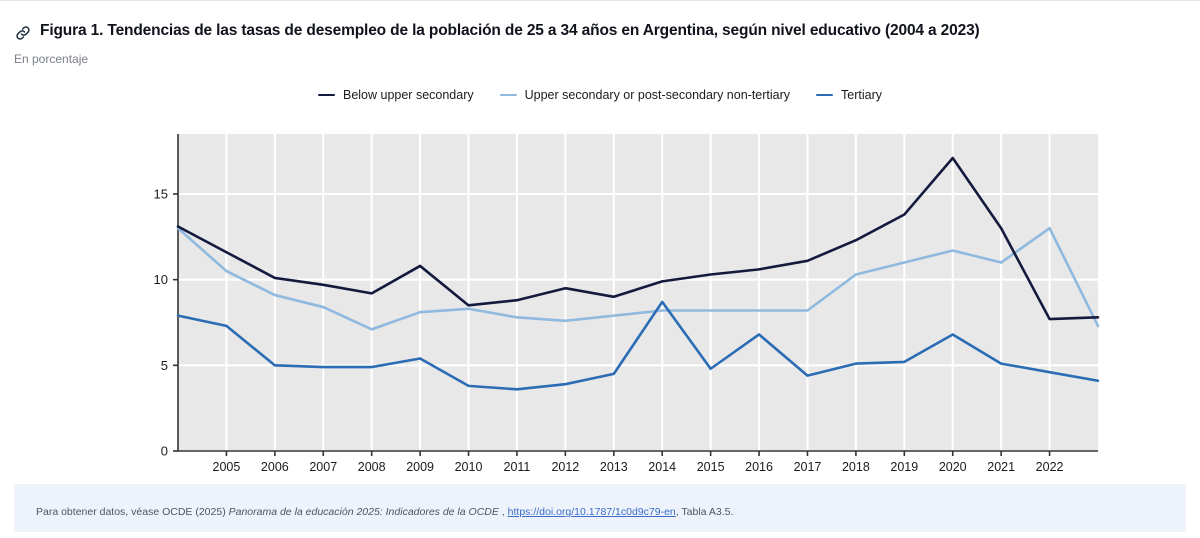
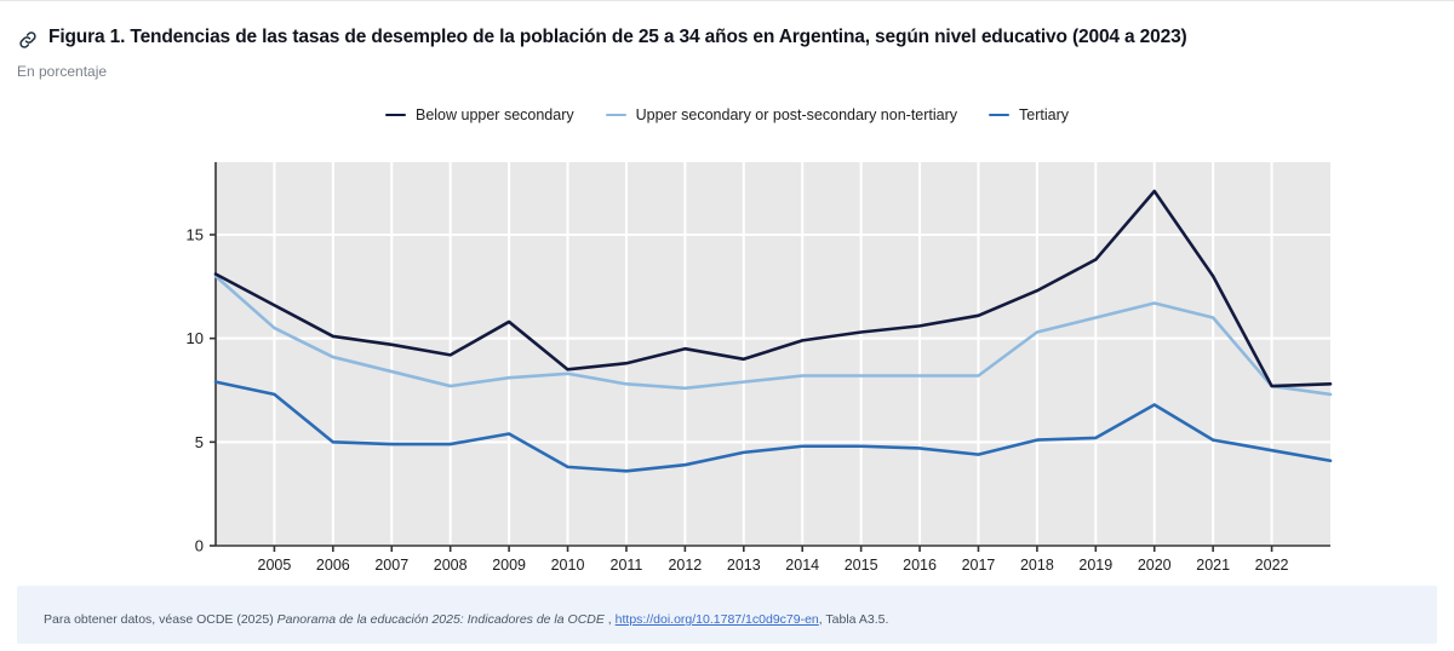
Upper secondary or post-secondary non-tertiary/2008: 7.1 -> 7.7
Tertiary/2014: 8.7 -> 4.8
Tertiary/2016: 6.8 -> 4.7
Upper secondary or post-secondary non-tertiary/2022: 13.0 -> 7.7
